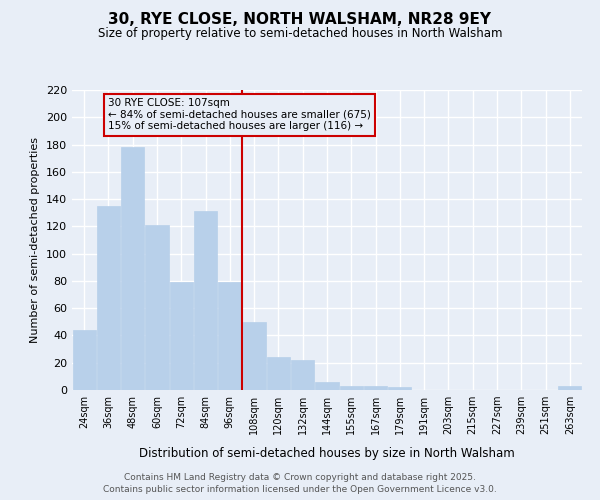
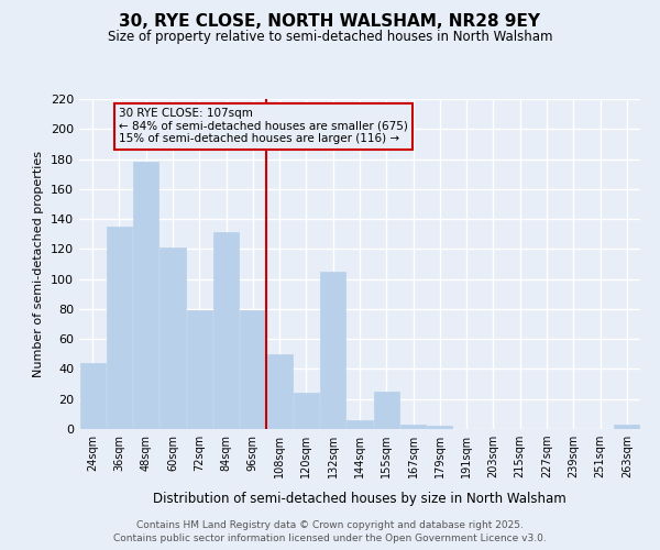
132sqm: 22 -> 105
155sqm: 3 -> 25
